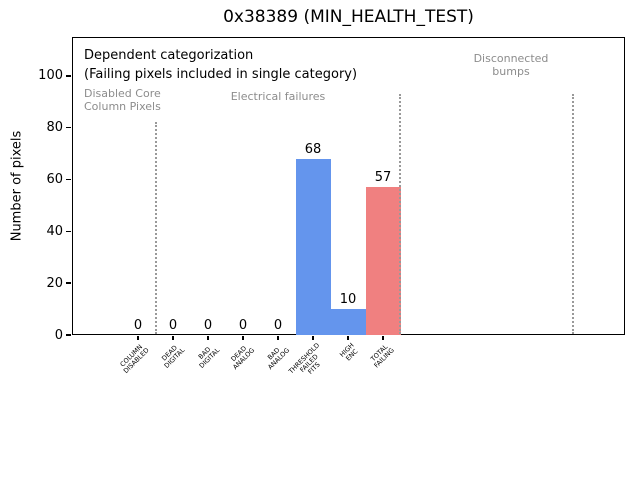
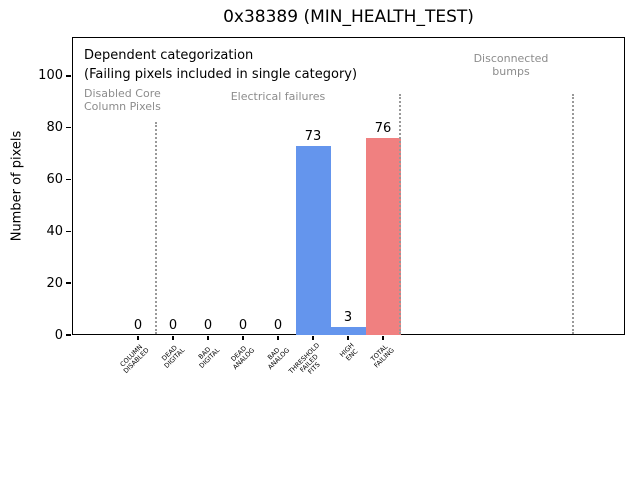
THRESHOLD FAILED FITS: 68 -> 73
HIGH ENC: 10 -> 3
TOTAL FAILING: 57 -> 76
